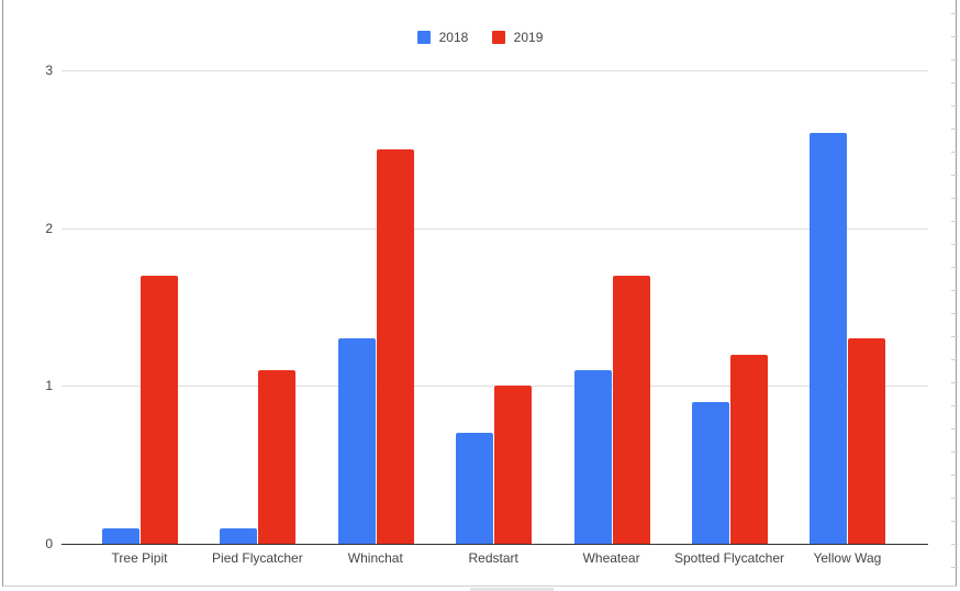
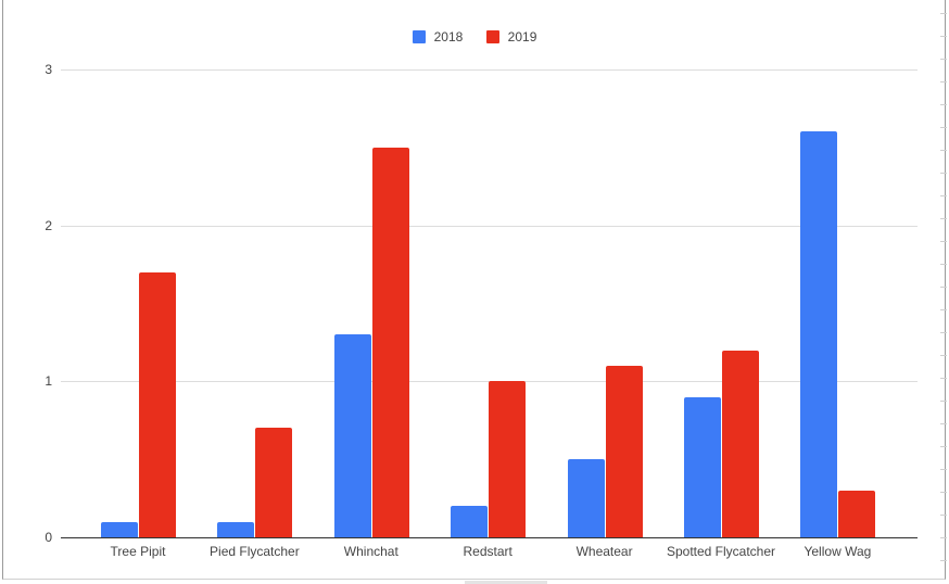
2019/Pied Flycatcher: 1.1 -> 0.7
2018/Redstart: 0.7 -> 0.2
2018/Wheatear: 1.1 -> 0.5
2019/Wheatear: 1.7 -> 1.1
2019/Yellow Wag: 1.3 -> 0.3
